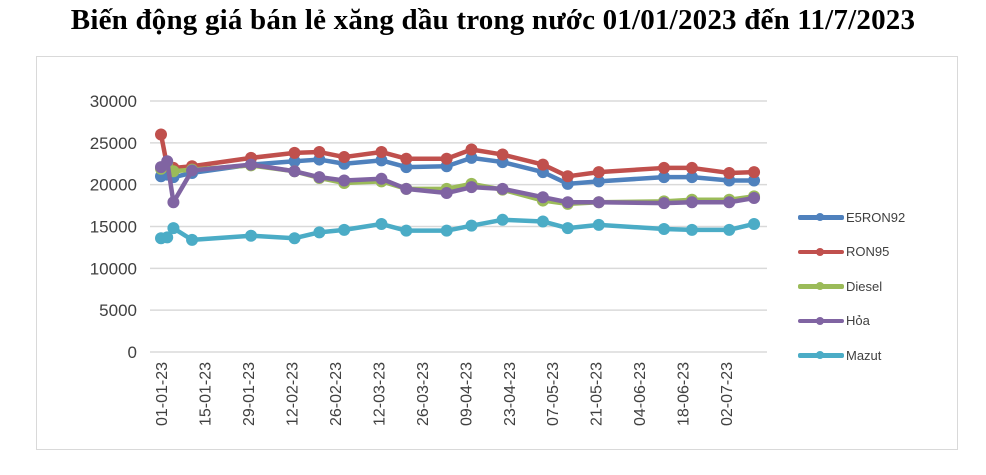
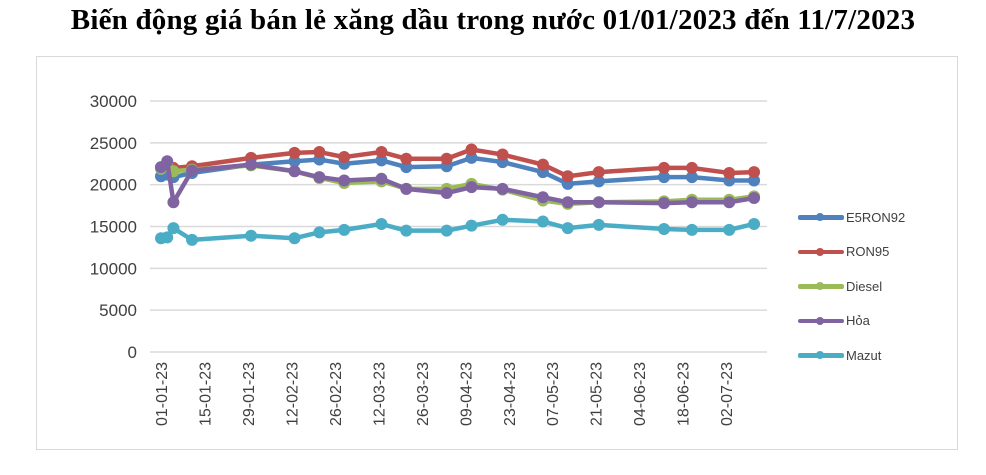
RON95/01-01-23: 26000 -> 22000
